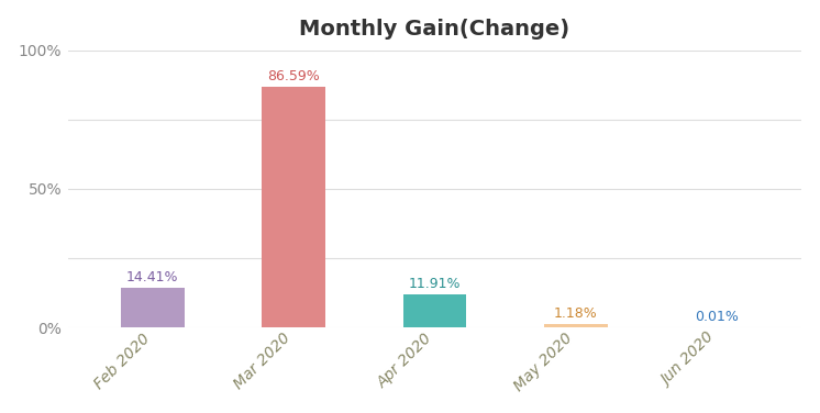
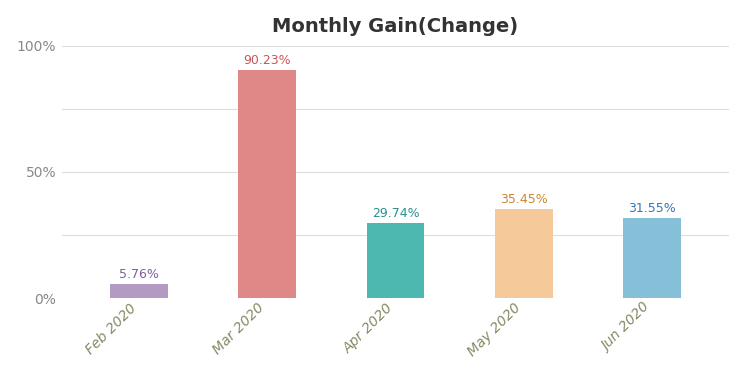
Feb 2020: 14.41% -> 5.76%
Mar 2020: 86.59% -> 90.23%
Apr 2020: 11.91% -> 29.74%
May 2020: 1.18% -> 35.45%
Jun 2020: 0.01% -> 31.55%
